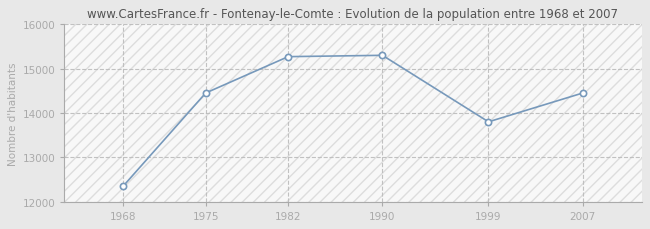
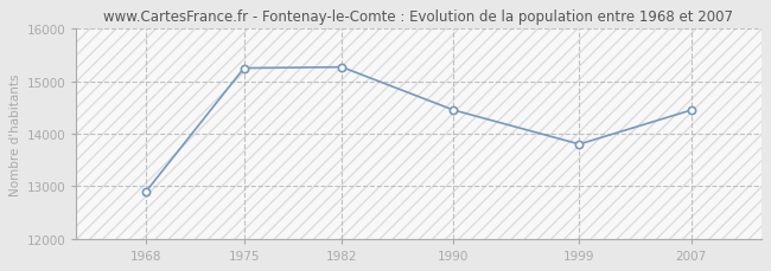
1968: 12350 -> 12900
1975: 14450 -> 15250
1990: 15300 -> 14450
